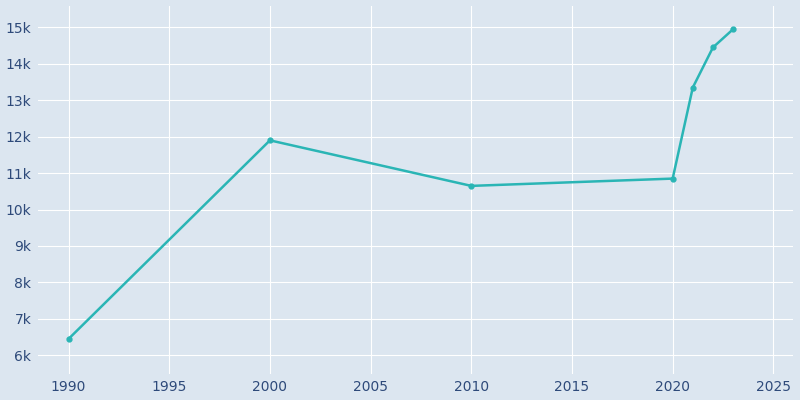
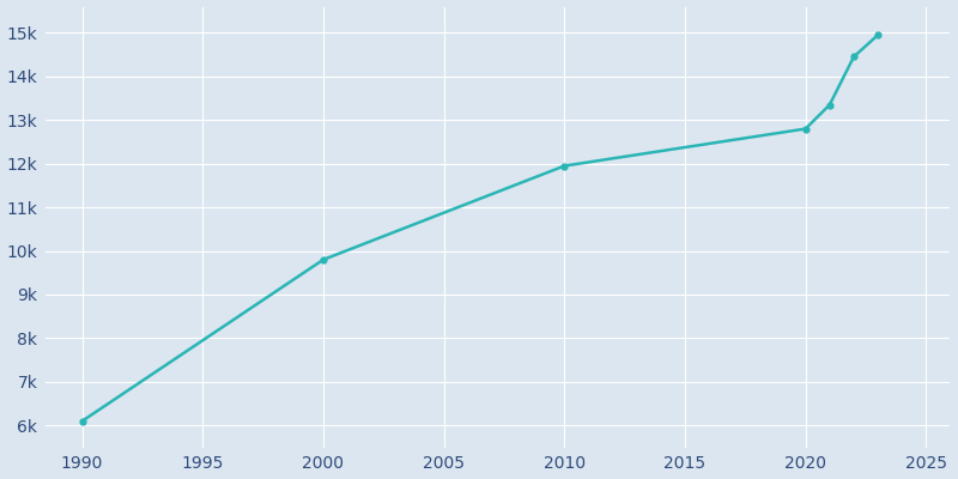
1990: 6.45k -> 6.10k
2000: 11.90k -> 9.80k
2010: 10.65k -> 11.95k
2020: 10.85k -> 12.80k
